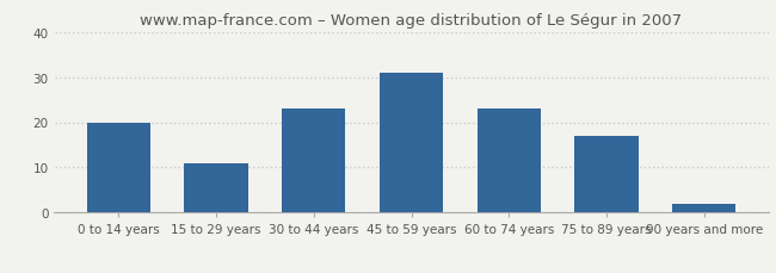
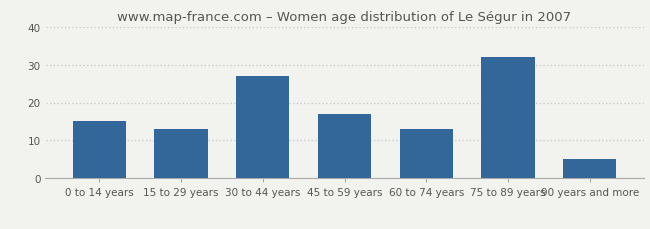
0 to 14 years: 20 -> 15
15 to 29 years: 11 -> 13
30 to 44 years: 23 -> 27
45 to 59 years: 31 -> 17
60 to 74 years: 23 -> 13
75 to 89 years: 17 -> 32
90 years and more: 2 -> 5
